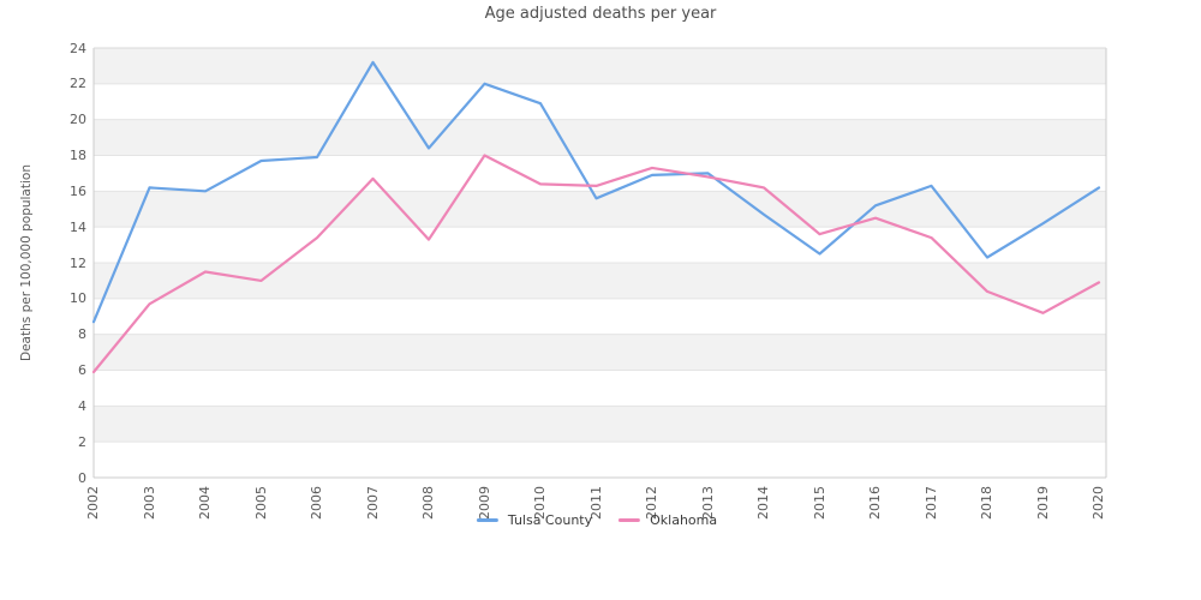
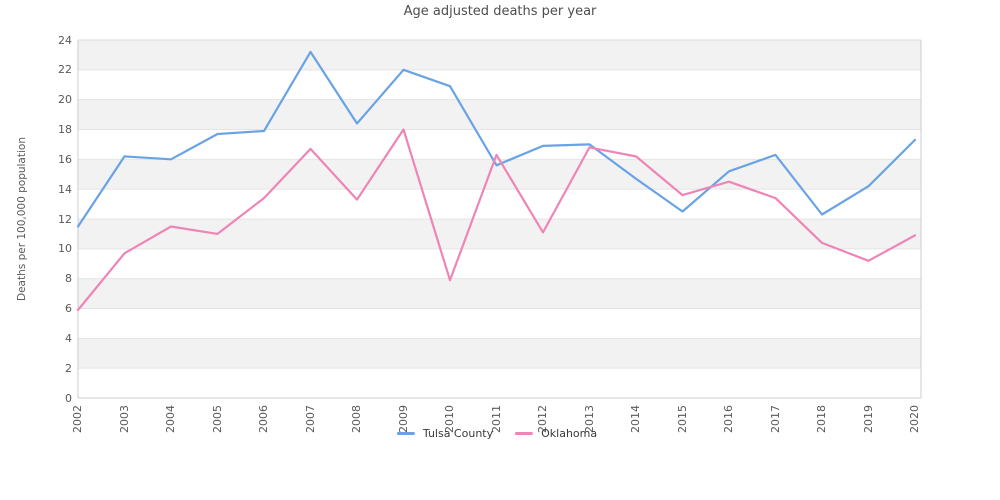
Tulsa County/2002: 8.7 -> 11.5
Oklahoma/2010: 16.4 -> 7.9
Oklahoma/2012: 17.3 -> 11.1
Tulsa County/2020: 16.2 -> 17.3
